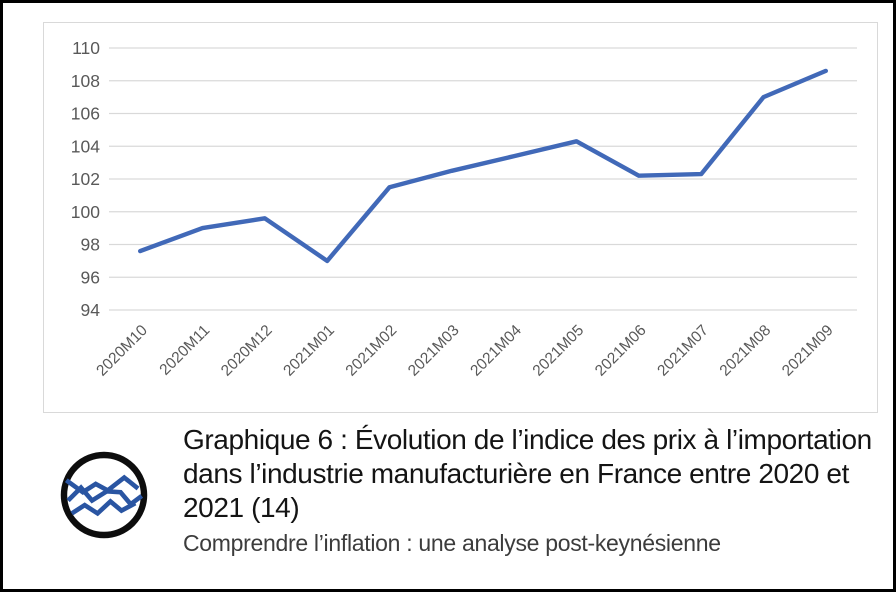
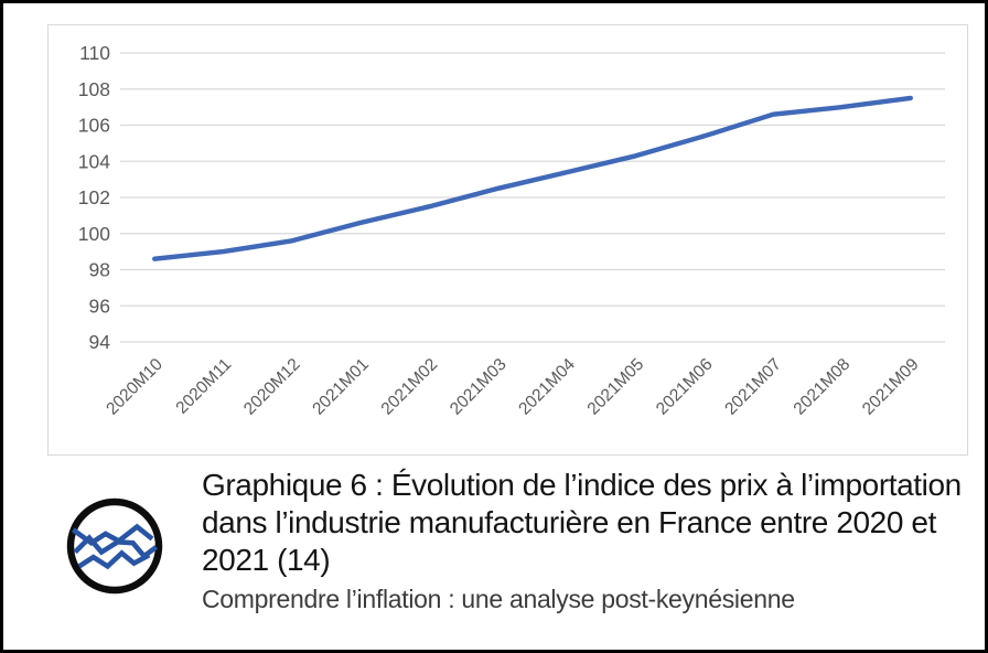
2020M10: 97.6 -> 98.6
2021M01: 97.0 -> 100.6
2021M06: 102.2 -> 105.4
2021M07: 102.3 -> 106.6
2021M09: 108.6 -> 107.5
